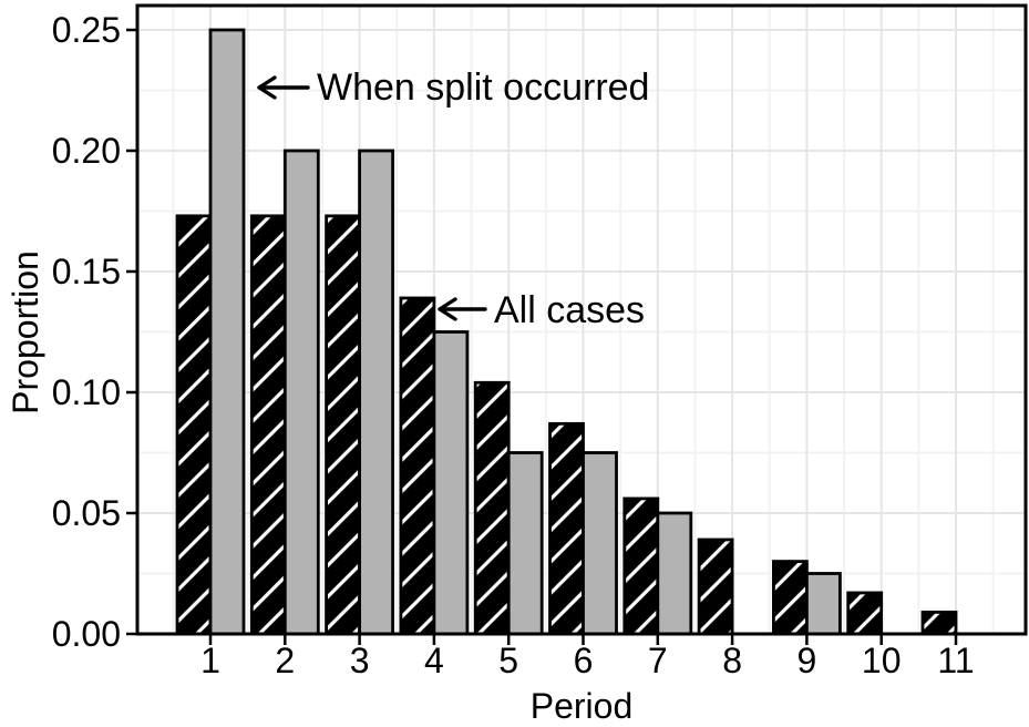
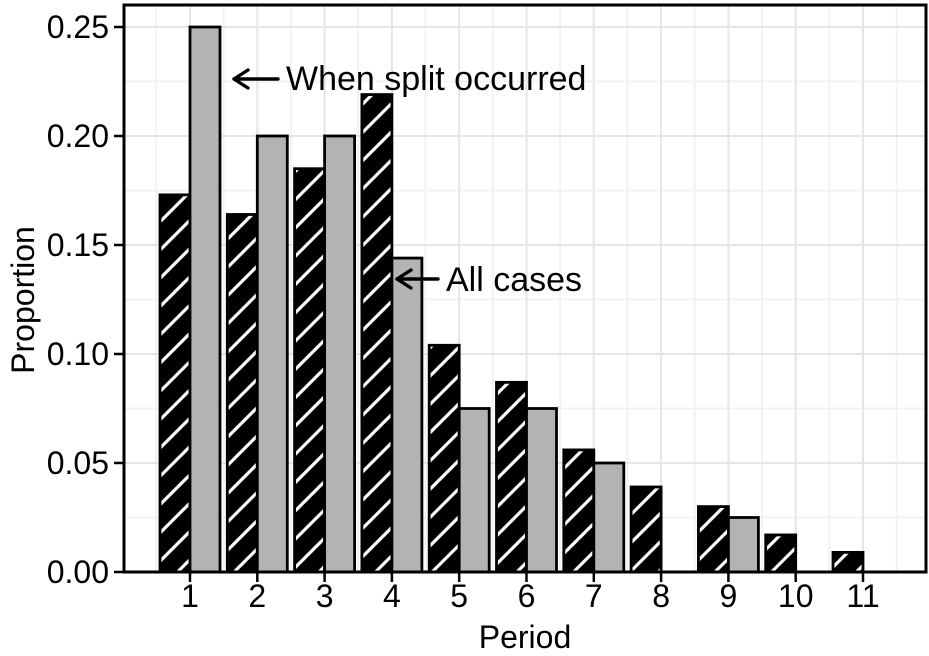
All cases/2: 0.173 -> 0.164
All cases/3: 0.173 -> 0.185
All cases/4: 0.139 -> 0.219
When split occurred/4: 0.125 -> 0.144
